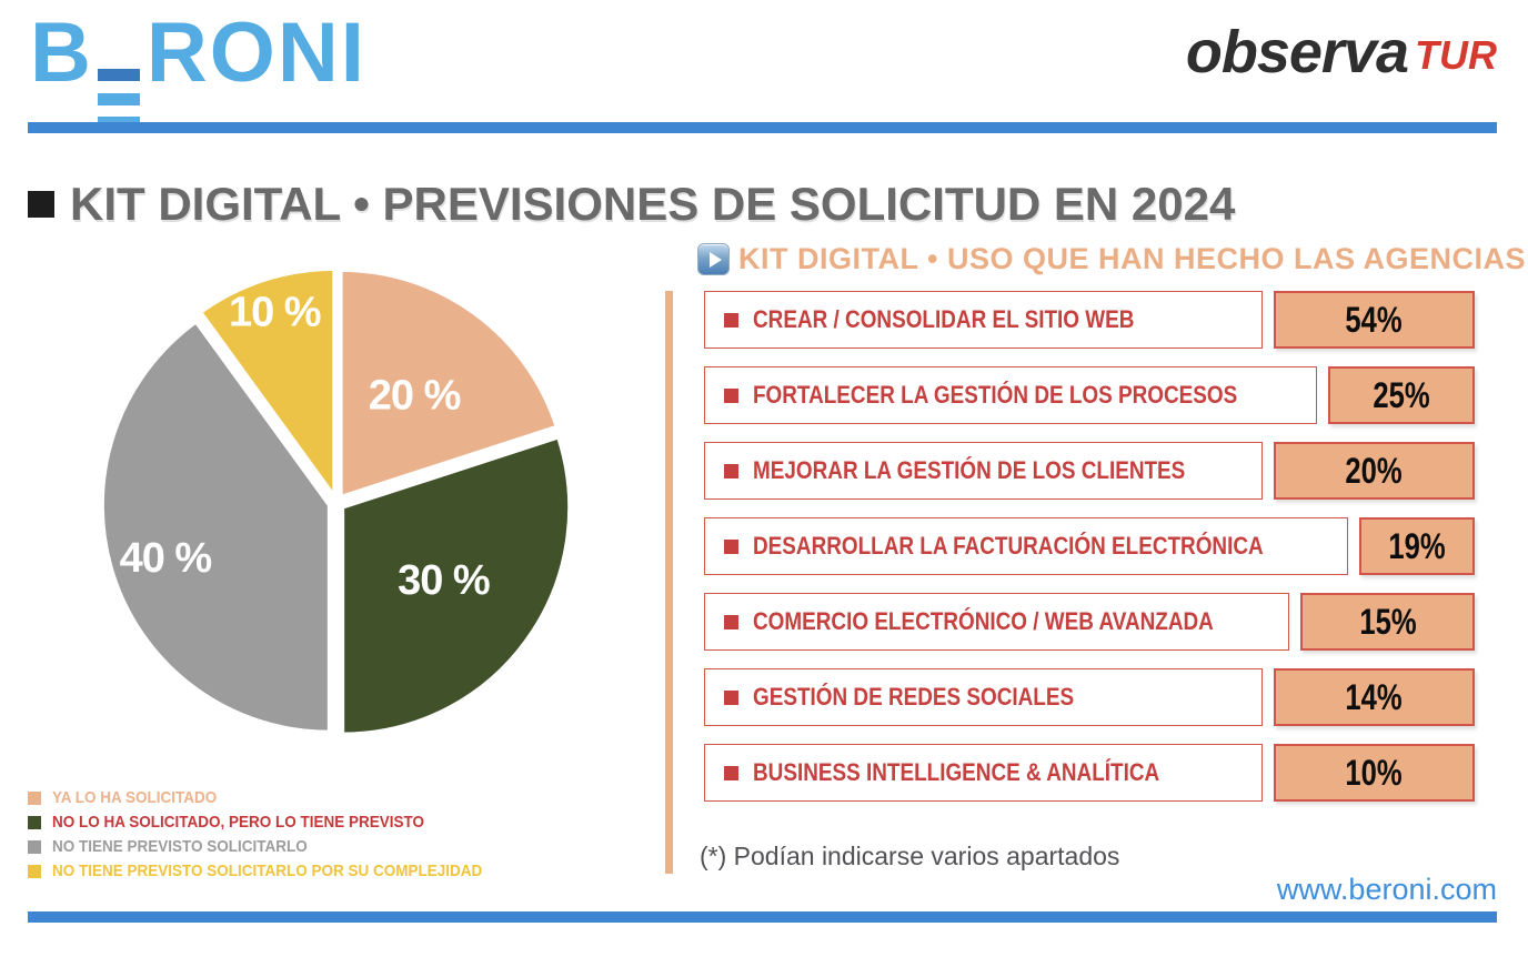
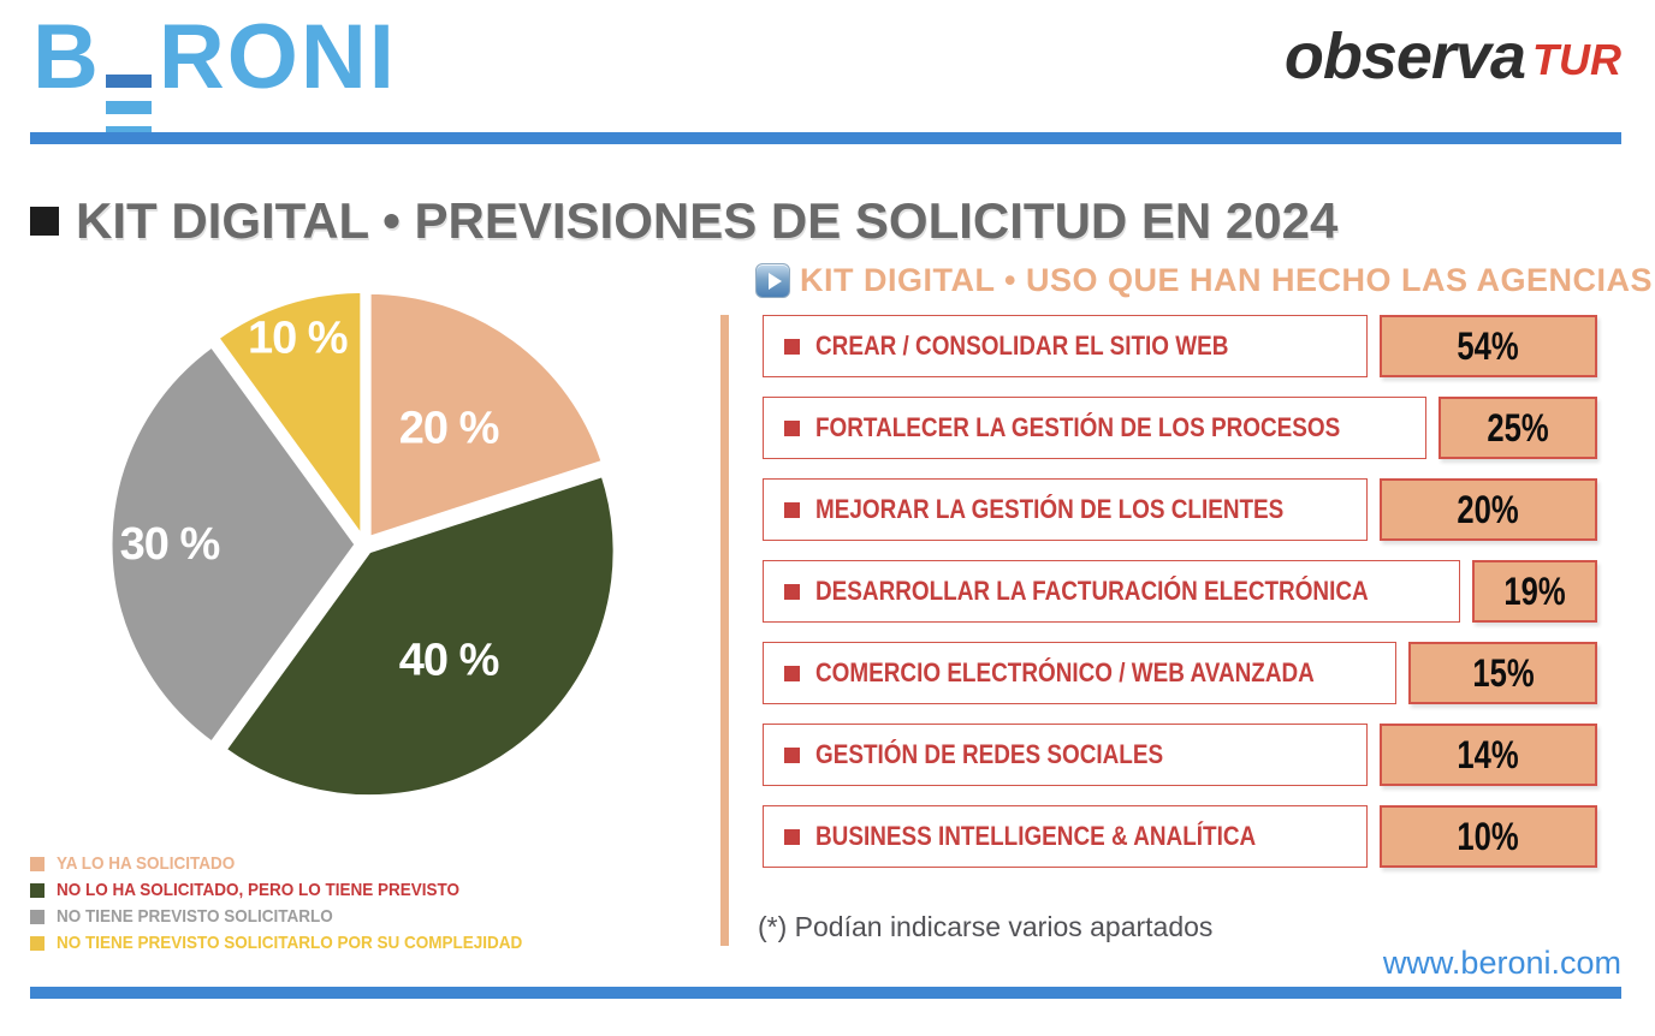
KIT DIGITAL • PREVISIONES DE SOLICITUD EN 2024/NO LO HA SOLICITADO, PERO LO TIENE PREVISTO: 30 -> 40
KIT DIGITAL • PREVISIONES DE SOLICITUD EN 2024/NO TIENE PREVISTO SOLICITARLO: 40 -> 30
